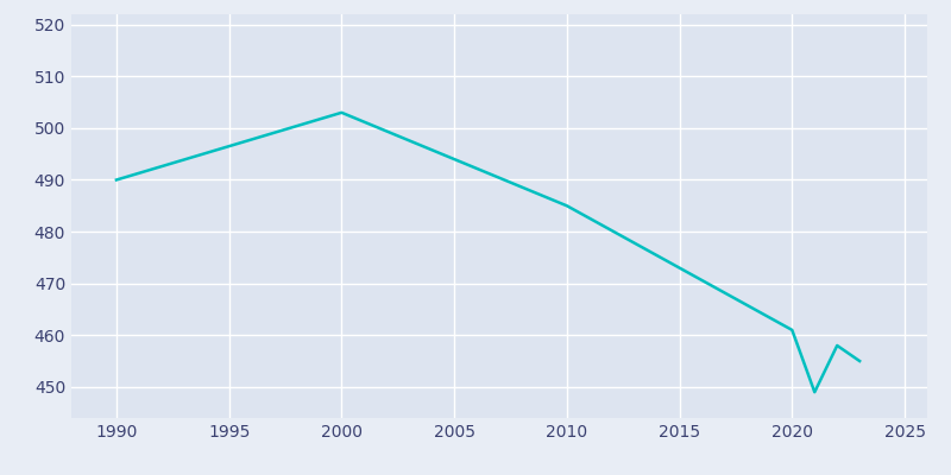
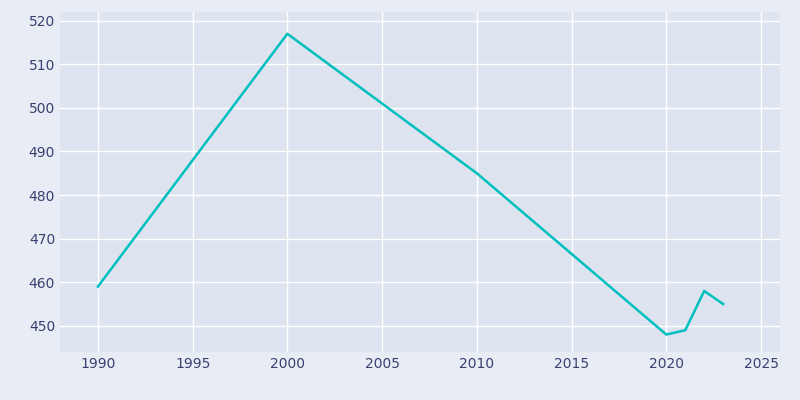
1990: 490 -> 459
2000: 503 -> 517
2020: 461 -> 448
